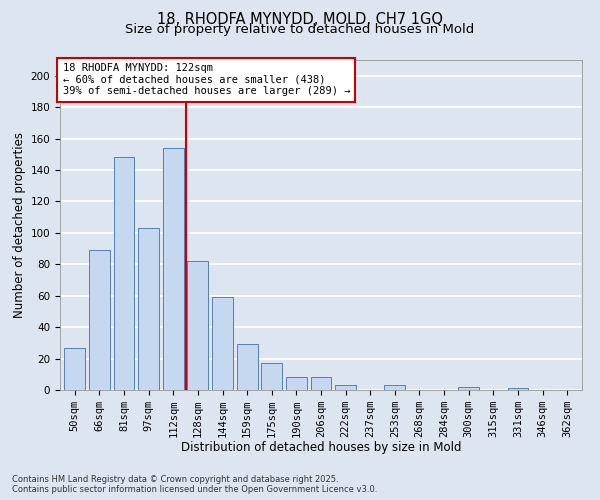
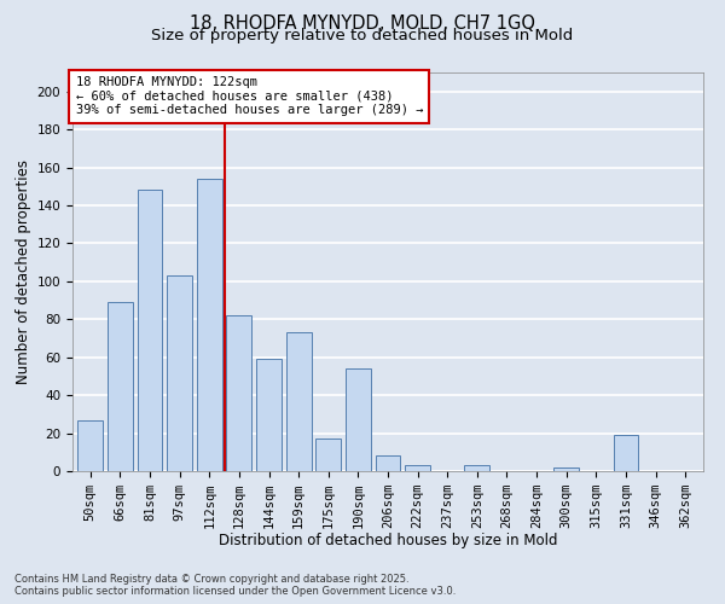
159sqm: 29 -> 73
190sqm: 8 -> 54
331sqm: 1 -> 19
